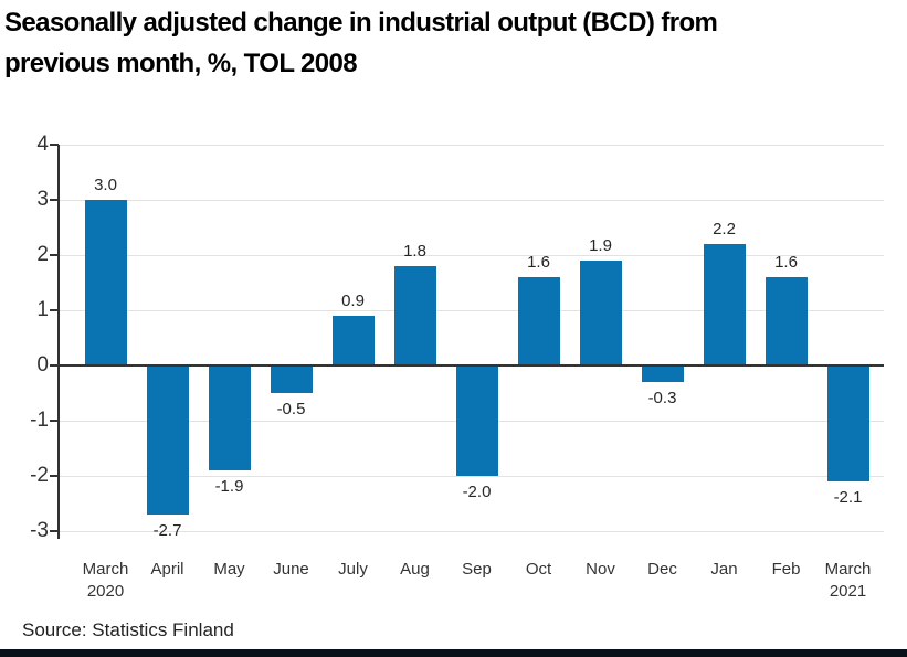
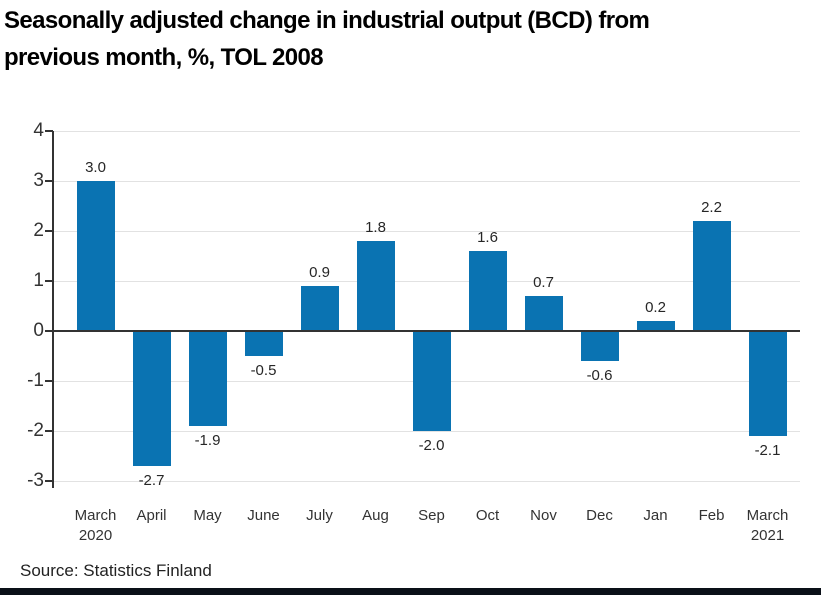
Nov: 1.9 -> 0.7
Dec: -0.3 -> -0.6
Jan: 2.2 -> 0.2
Feb: 1.6 -> 2.2
